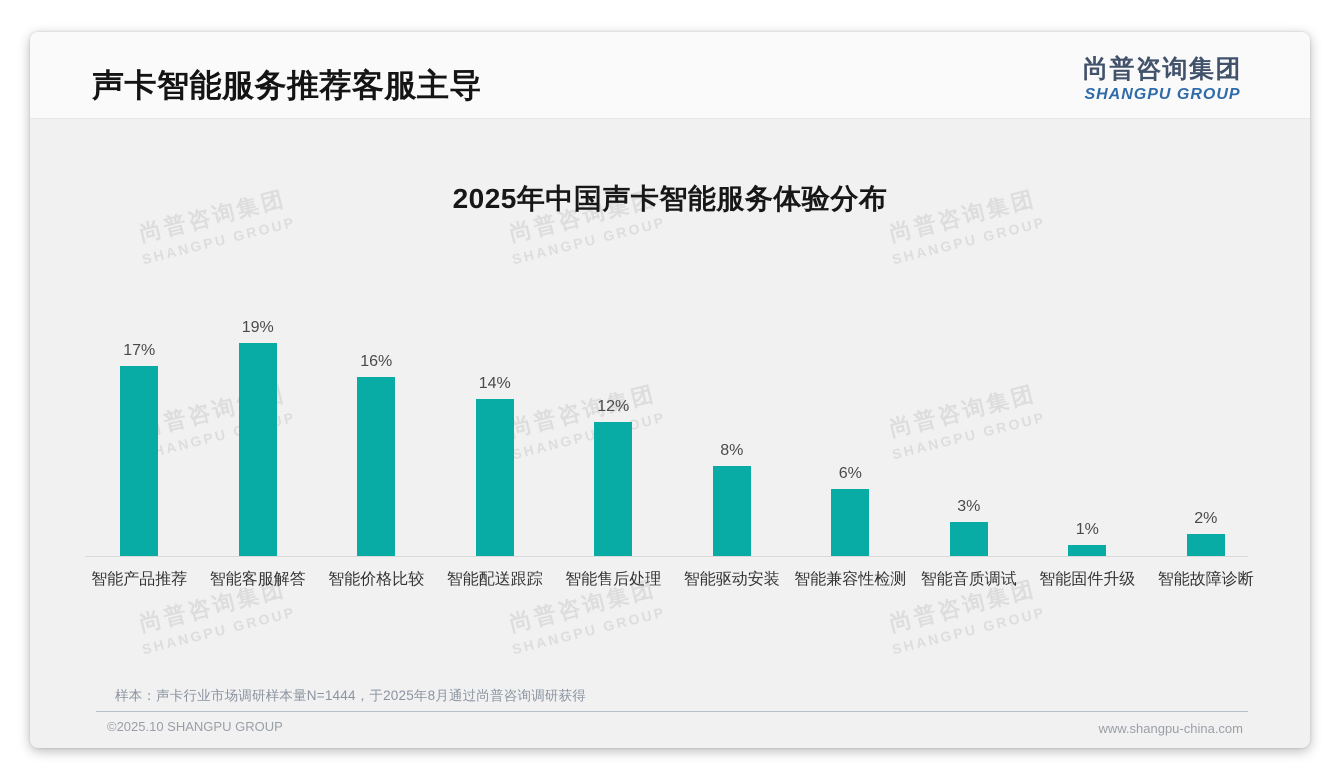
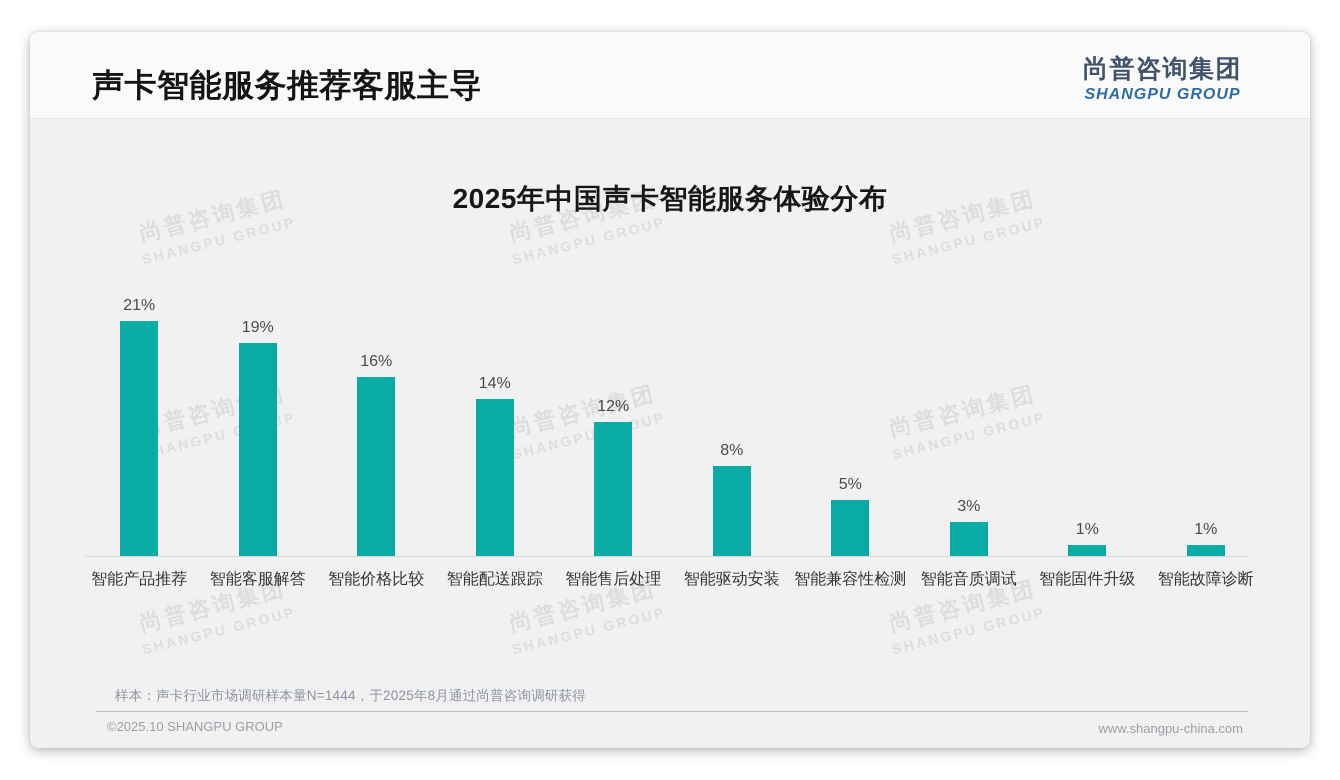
智能产品推荐: 17% -> 21%
智能兼容性检测: 6% -> 5%
智能故障诊断: 2% -> 1%
